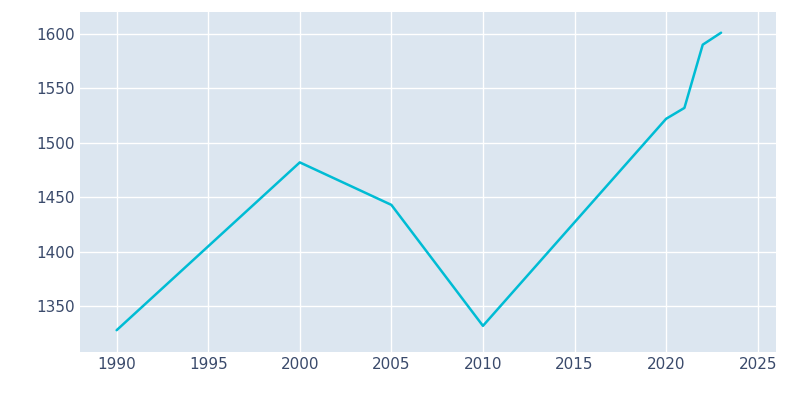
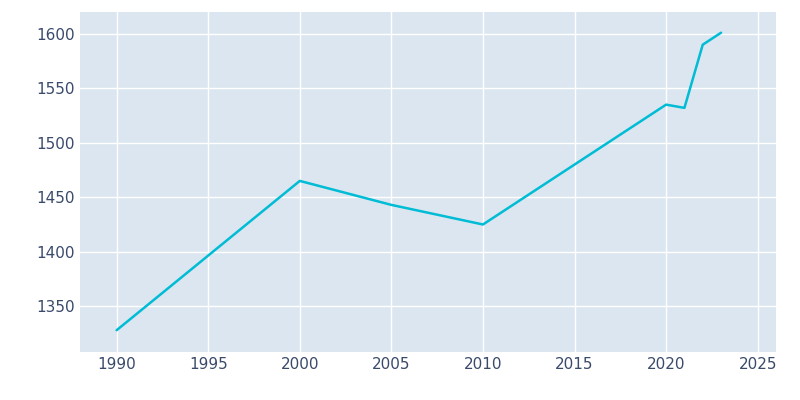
2000: 1482 -> 1465
2010: 1332 -> 1425
2020: 1522 -> 1535
